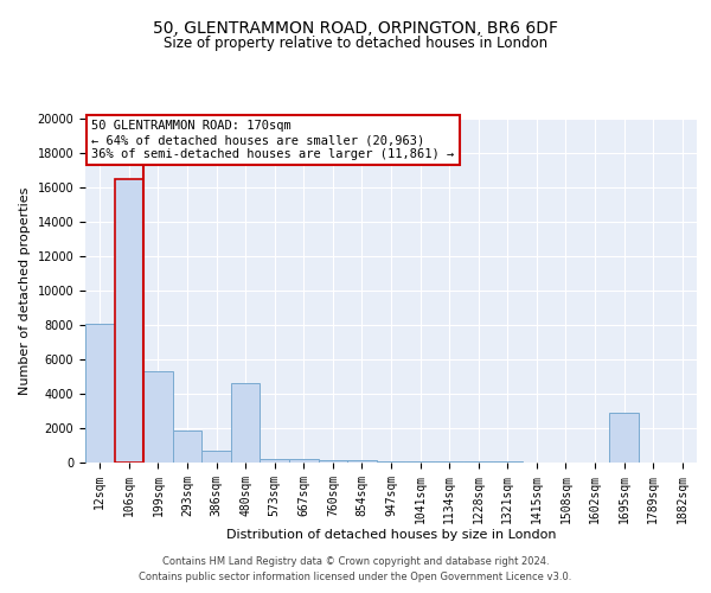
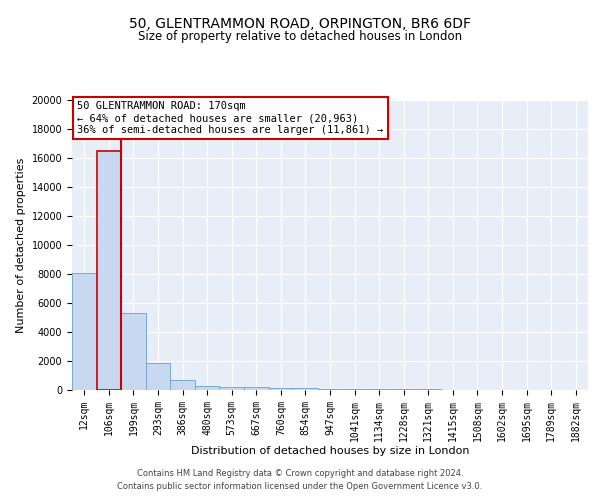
480sqm: 4600 -> 300
1695sqm: 2900 -> 0
